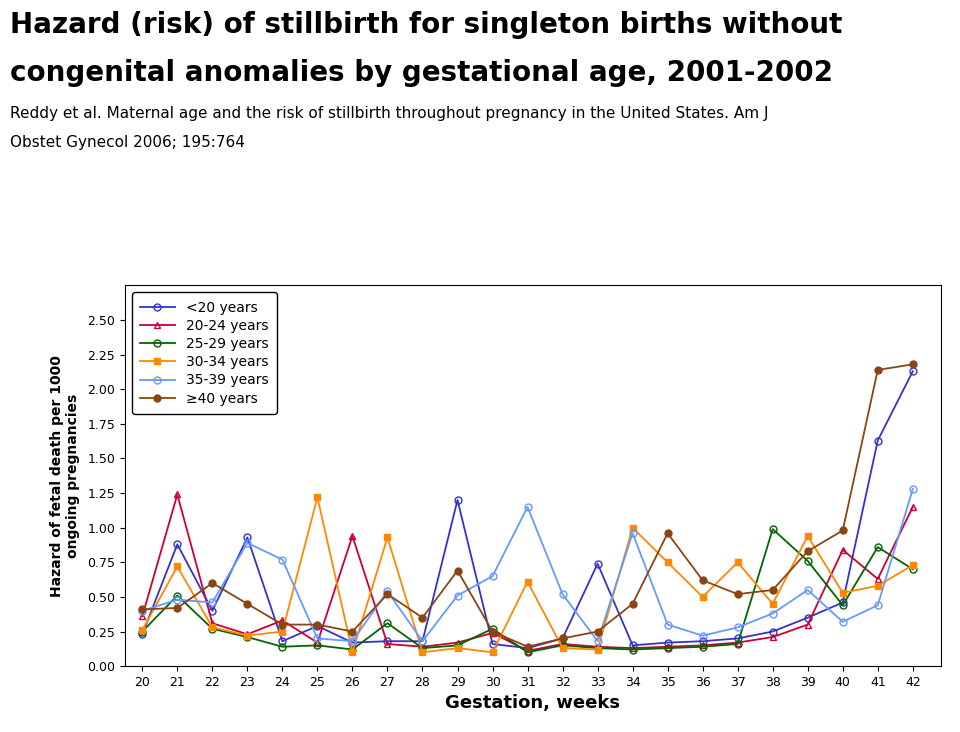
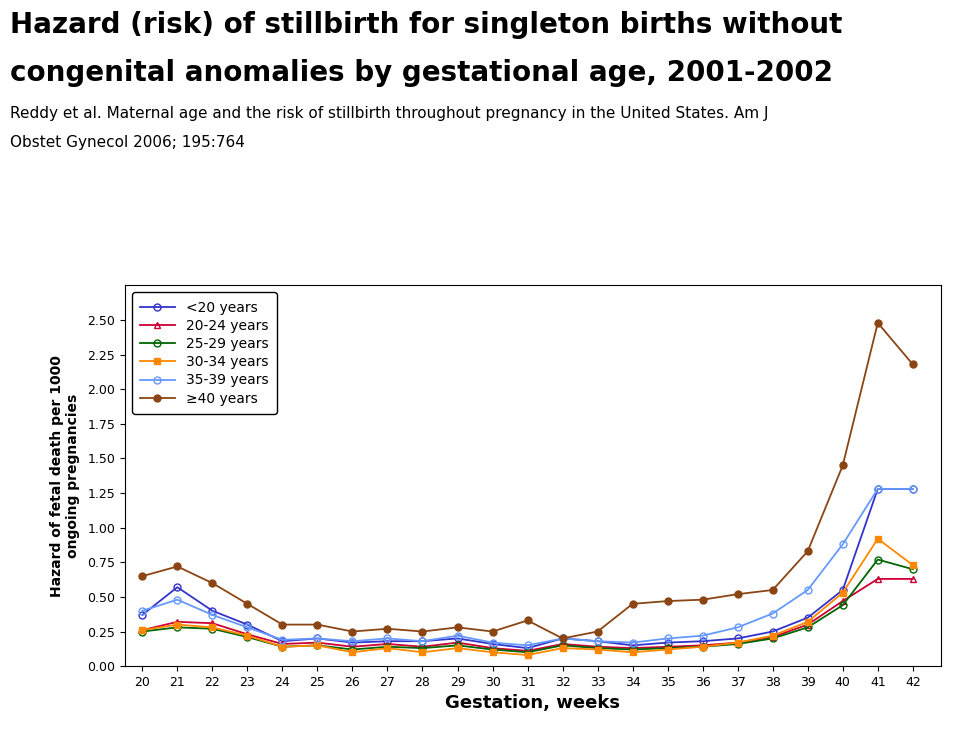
<20 years/20: 0.23 -> 0.37
20-24 years/20: 0.36 -> 0.26
≥40 years/20: 0.41 -> 0.65
<20 years/21: 0.88 -> 0.57
20-24 years/21: 1.24 -> 0.32
25-29 years/21: 0.51 -> 0.28
30-34 years/21: 0.72 -> 0.30
≥40 years/21: 0.42 -> 0.72
35-39 years/22: 0.46 -> 0.37
<20 years/23: 0.93 -> 0.30
35-39 years/23: 0.89 -> 0.28
20-24 years/24: 0.33 -> 0.16
30-34 years/24: 0.25 -> 0.14
35-39 years/24: 0.77 -> 0.19
<20 years/25: 0.29 -> 0.20
30-34 years/25: 1.22 -> 0.15
20-24 years/26: 0.94 -> 0.14
25-29 years/27: 0.31 -> 0.14
30-34 years/27: 0.93 -> 0.13
35-39 years/27: 0.54 -> 0.20
≥40 years/27: 0.52 -> 0.27
≥40 years/28: 0.35 -> 0.25
<20 years/29: 1.20 -> 0.20
35-39 years/29: 0.51 -> 0.22
≥40 years/29: 0.69 -> 0.28
20-24 years/30: 0.24 -> 0.13
25-29 years/30: 0.27 -> 0.12
35-39 years/30: 0.65 -> 0.17
30-34 years/31: 0.61 -> 0.08
35-39 years/31: 1.15 -> 0.15
≥40 years/31: 0.14 -> 0.33
35-39 years/32: 0.52 -> 0.20
<20 years/33: 0.74 -> 0.18
30-34 years/34: 1.00 -> 0.10
35-39 years/34: 0.96 -> 0.17
30-34 years/35: 0.75 -> 0.12
35-39 years/35: 0.30 -> 0.20
≥40 years/35: 0.96 -> 0.47
30-34 years/36: 0.50 -> 0.14
≥40 years/36: 0.62 -> 0.48
30-34 years/37: 0.75 -> 0.17
25-29 years/38: 0.99 -> 0.20
30-34 years/38: 0.45 -> 0.22
25-29 years/39: 0.76 -> 0.28
30-34 years/39: 0.94 -> 0.32
<20 years/40: 0.46 -> 0.55
20-24 years/40: 0.84 -> 0.47
35-39 years/40: 0.32 -> 0.88
≥40 years/40: 0.98 -> 1.45
<20 years/41: 1.63 -> 1.28
25-29 years/41: 0.86 -> 0.77
30-34 years/41: 0.58 -> 0.92
35-39 years/41: 0.44 -> 1.28
≥40 years/41: 2.14 -> 2.48
<20 years/42: 2.13 -> 1.28
20-24 years/42: 1.15 -> 0.63
